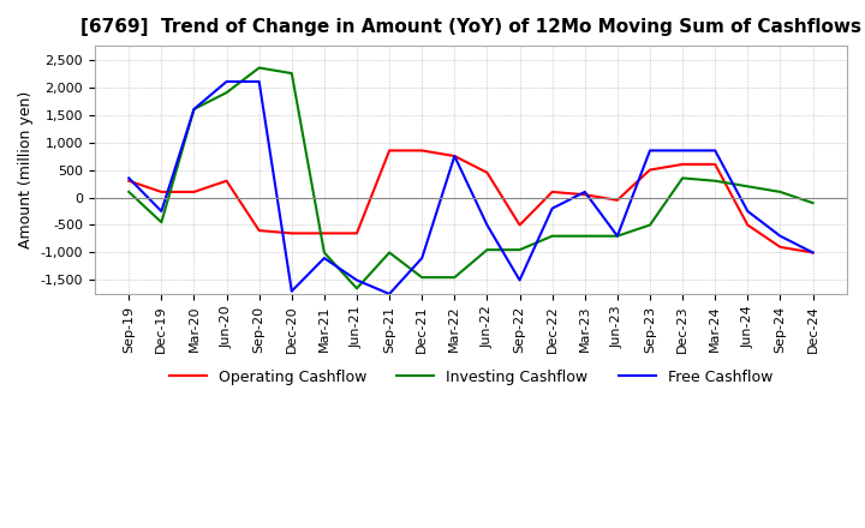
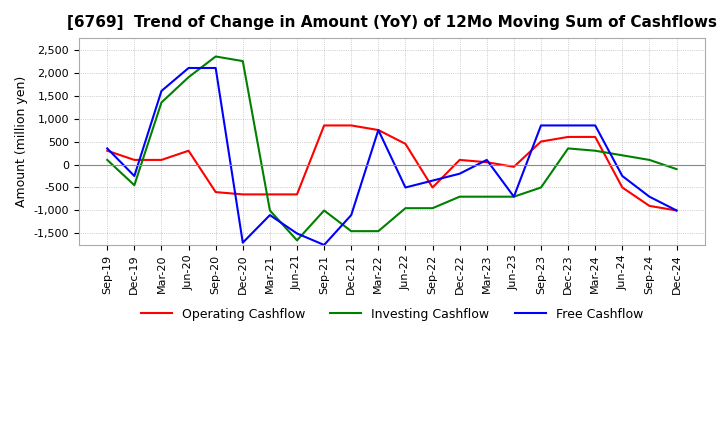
Investing Cashflow/Mar-20: 1,600 -> 1,350
Free Cashflow/Sep-22: -1,500 -> -350
